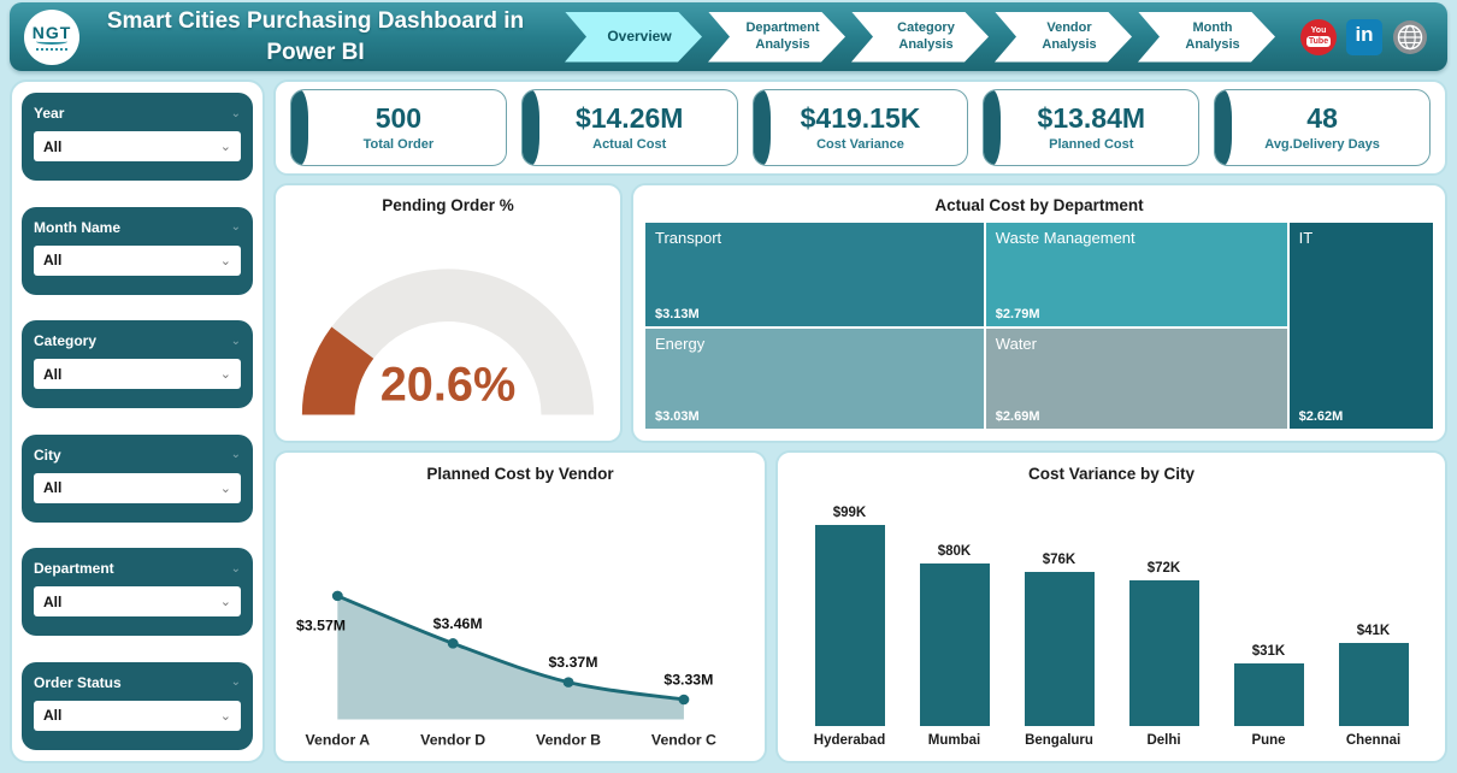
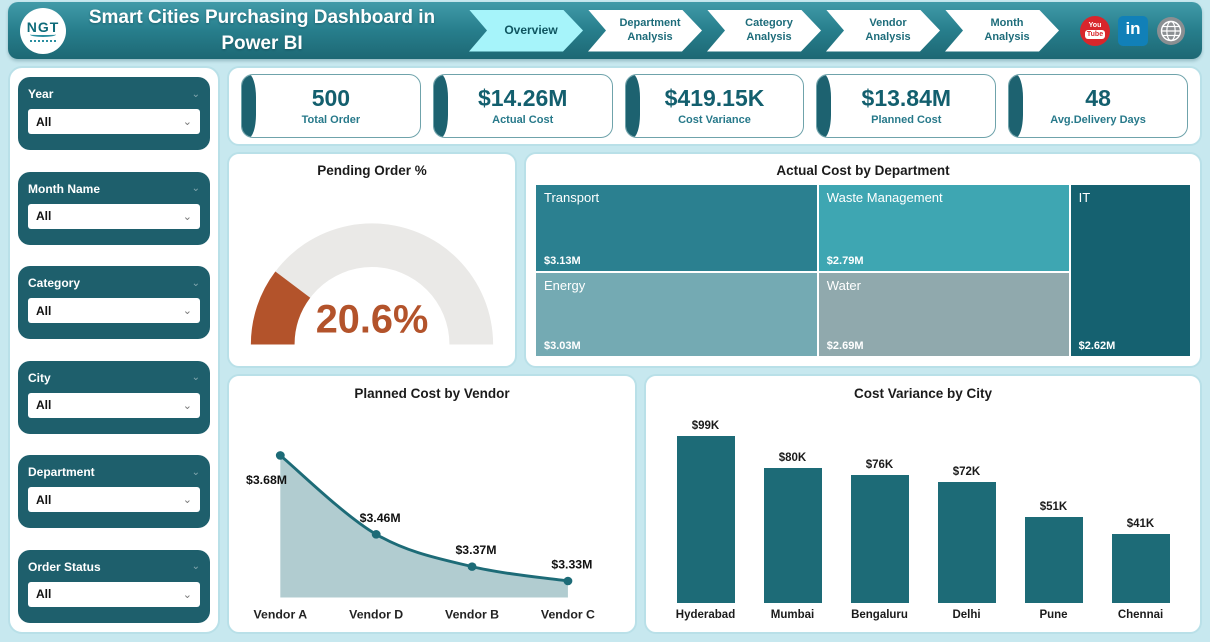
Planned Cost by Vendor/Vendor A: $3.57M -> $3.68M
Cost Variance by City/Pune: $31K -> $51K
